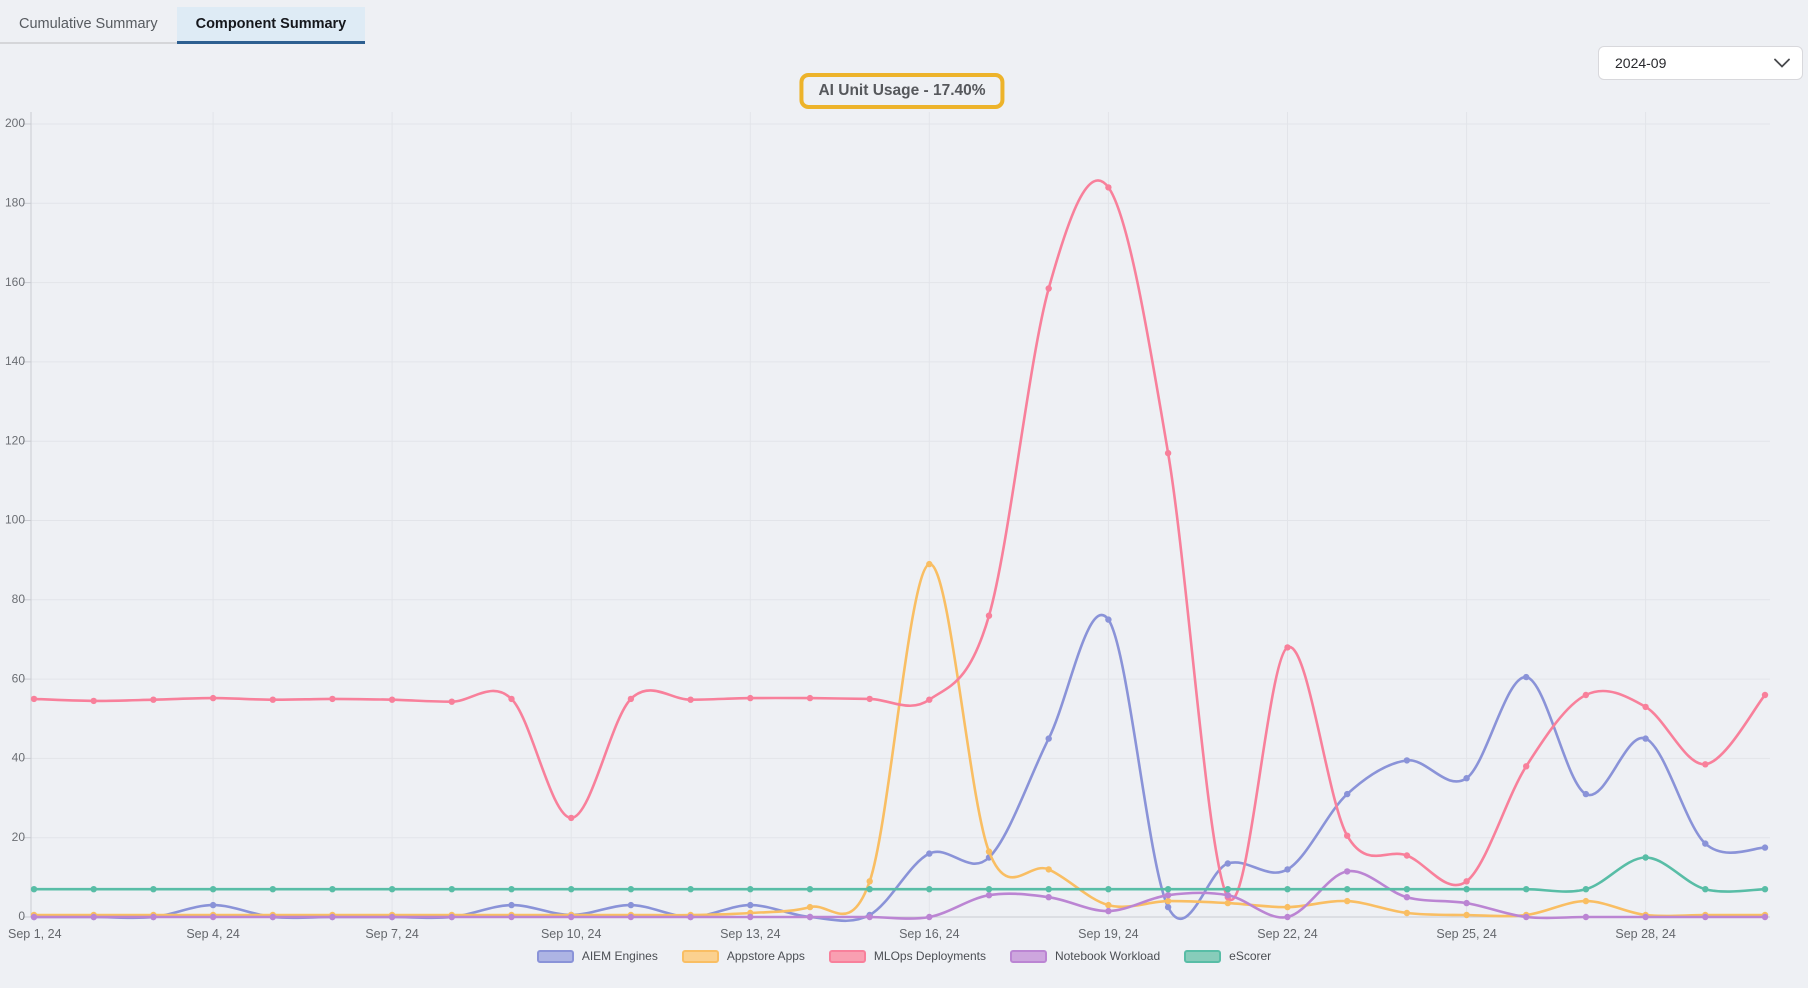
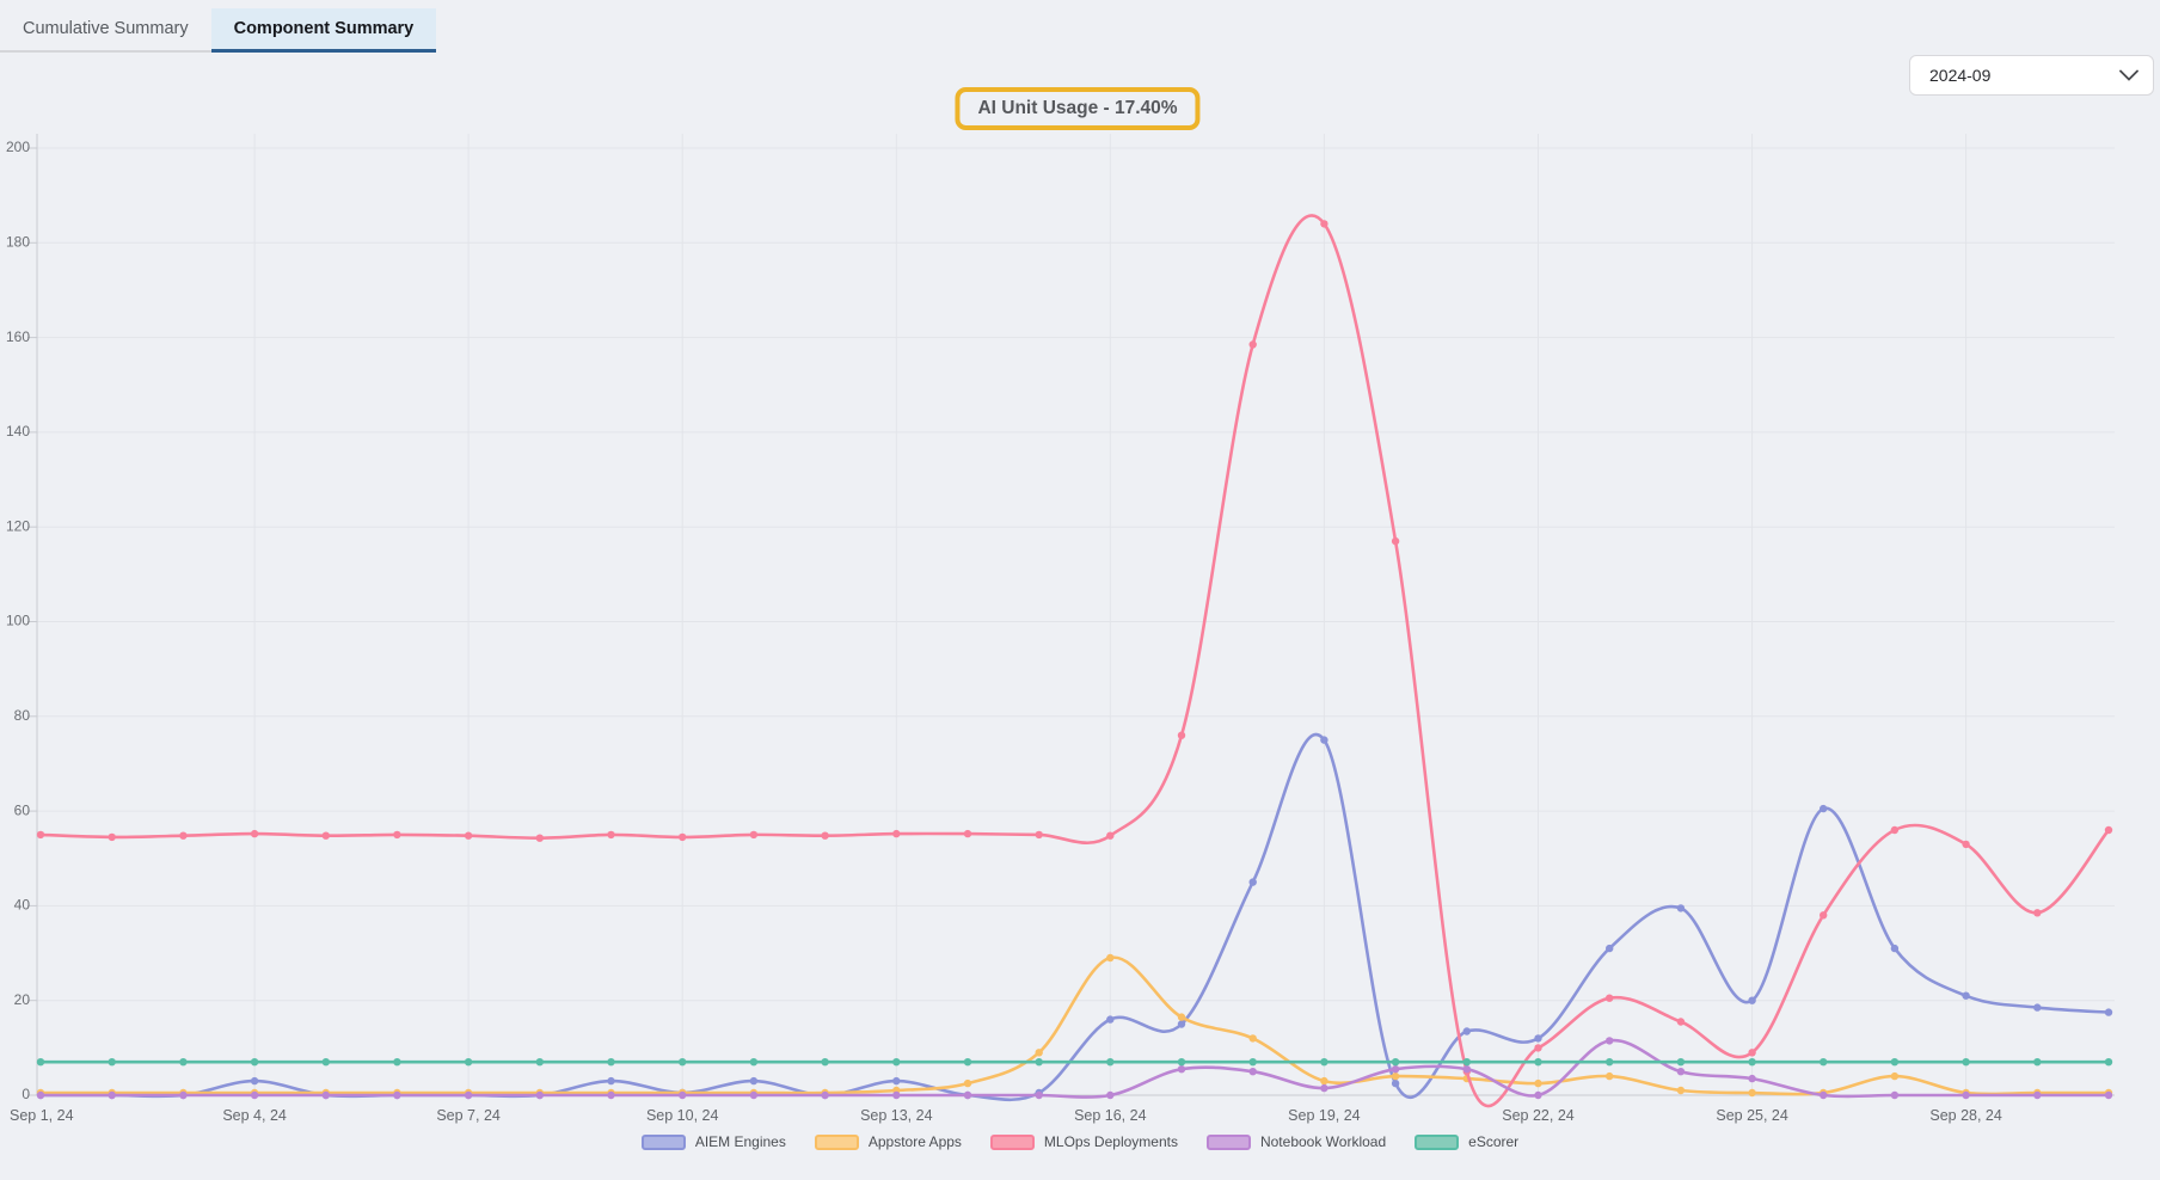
MLOps Deployments/Sep 10, 24: 25 -> 54
Appstore Apps/Sep 16, 24: 89 -> 29
MLOps Deployments/Sep 22, 24: 68 -> 10
AIEM Engines/Sep 25, 24: 35 -> 20
AIEM Engines/Sep 28, 24: 45 -> 21
eScorer/Sep 28, 24: 15 -> 7
